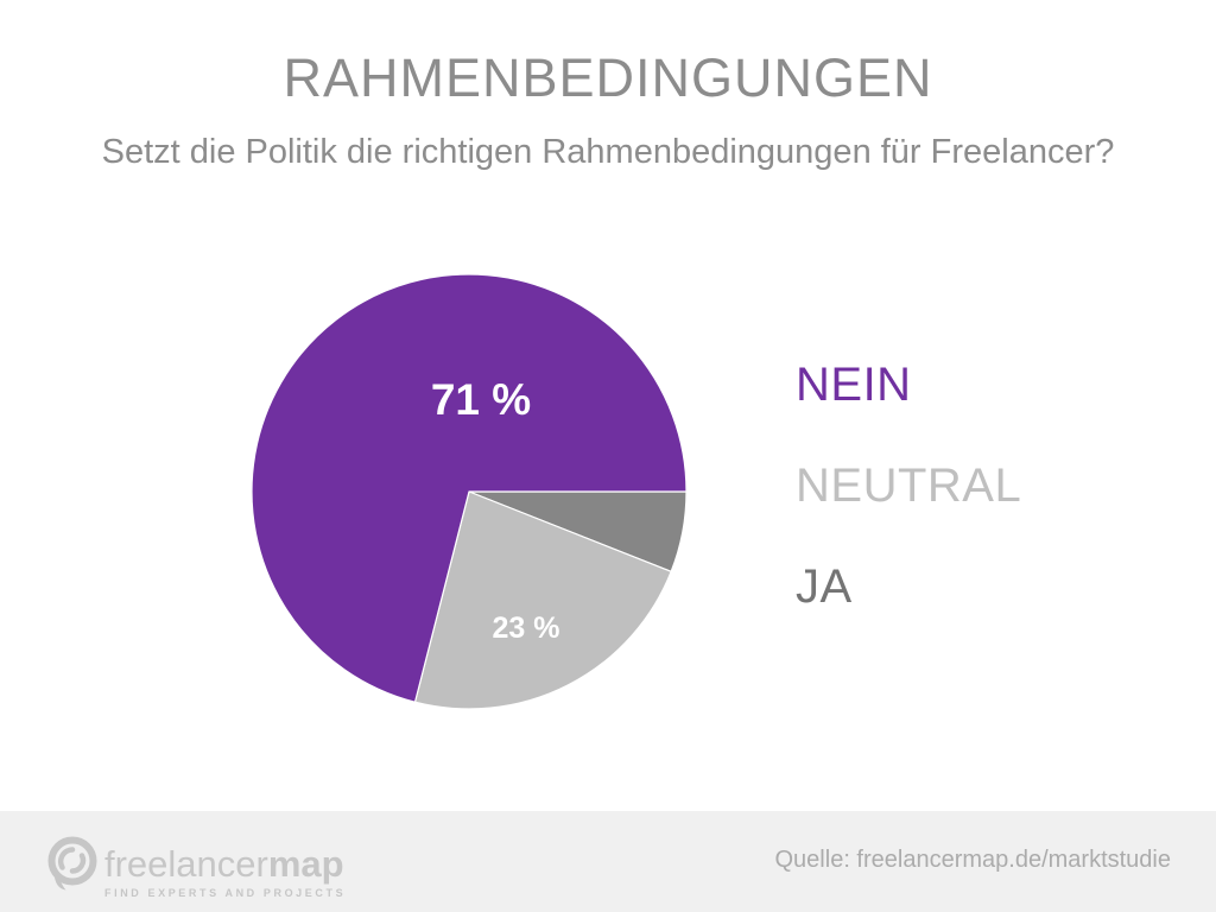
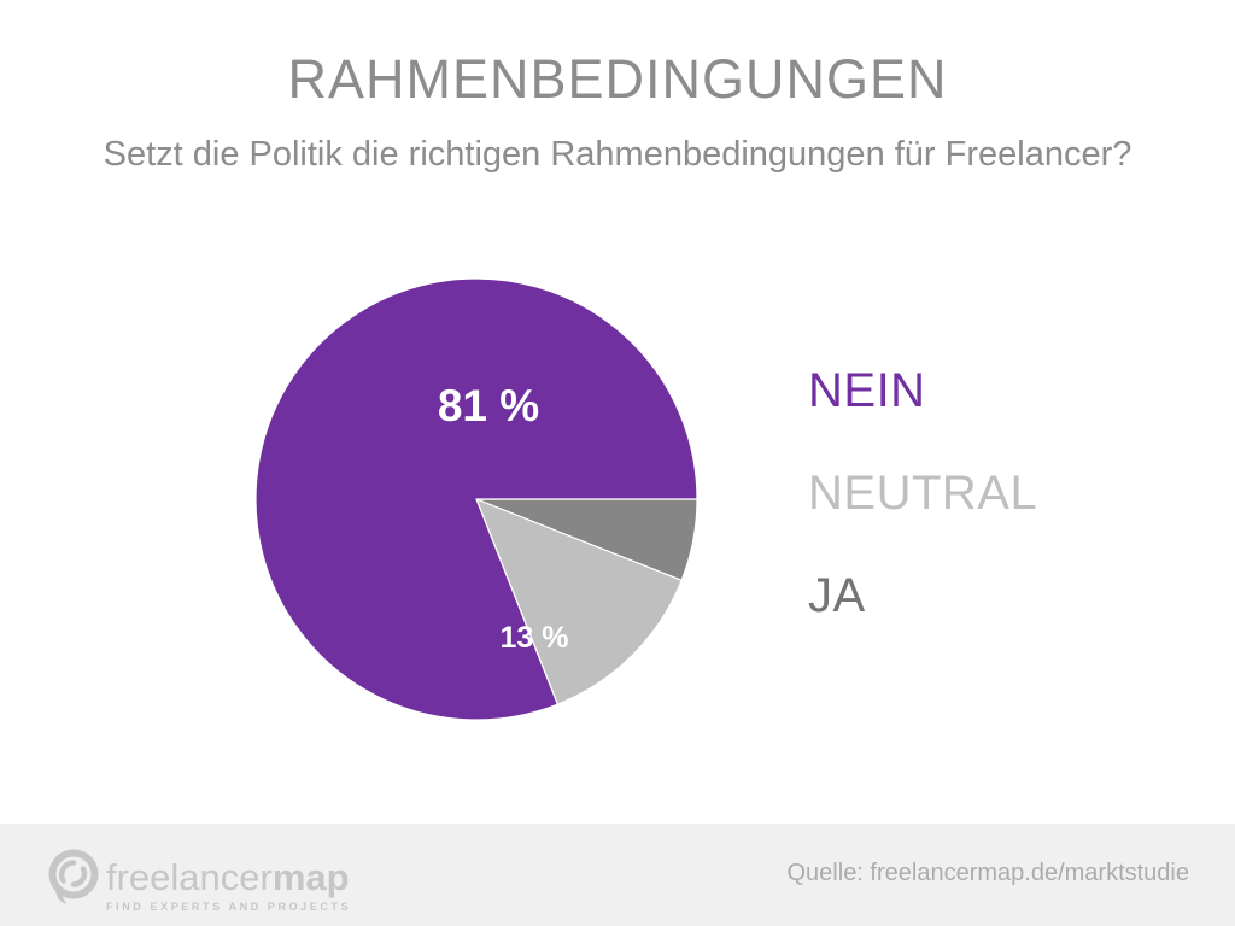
NEIN: 71 -> 81
NEUTRAL: 23 -> 13
